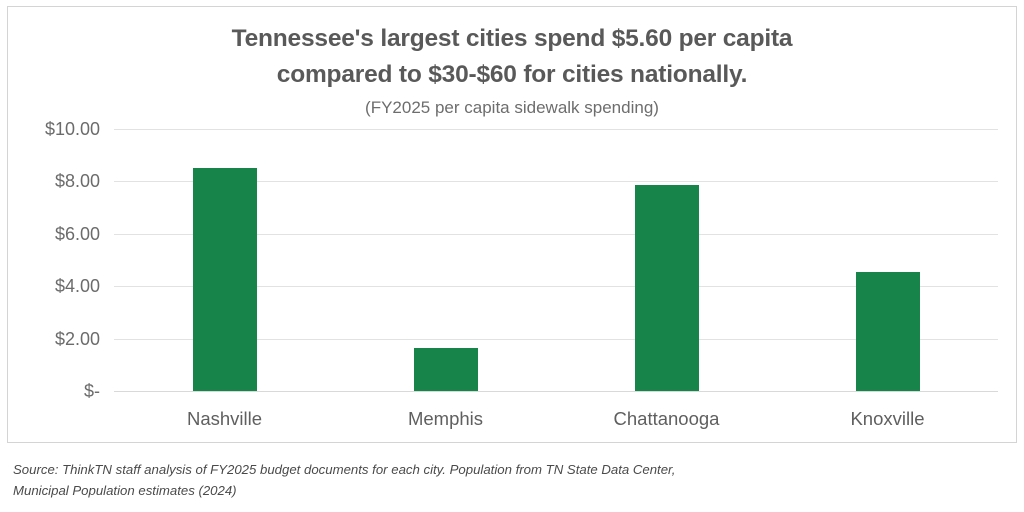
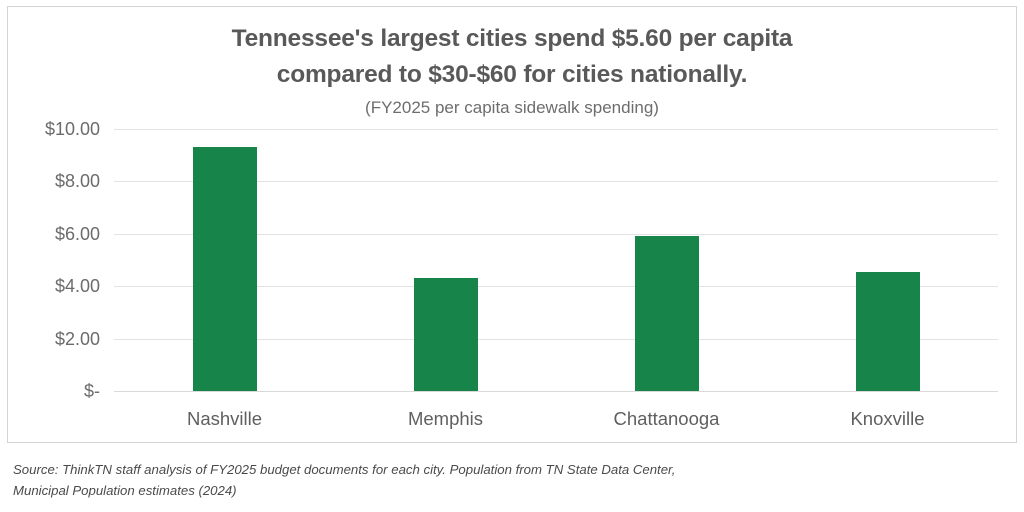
Nashville: $8.5 -> $9.3
Memphis: $1.6 -> $4.3
Chattanooga: $7.8 -> $5.9
